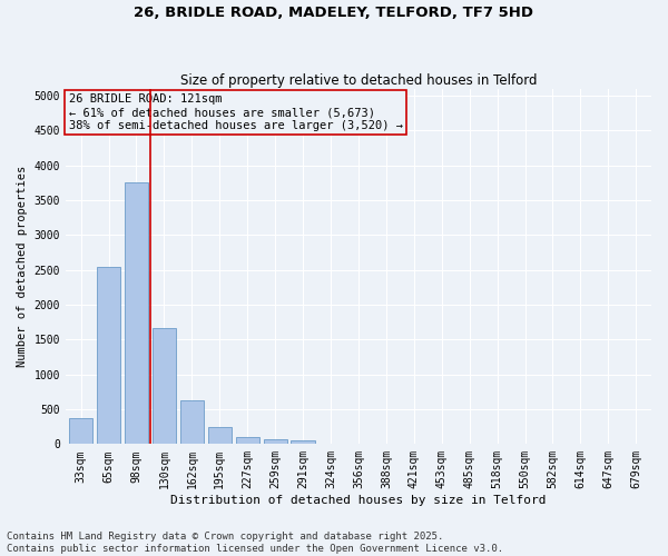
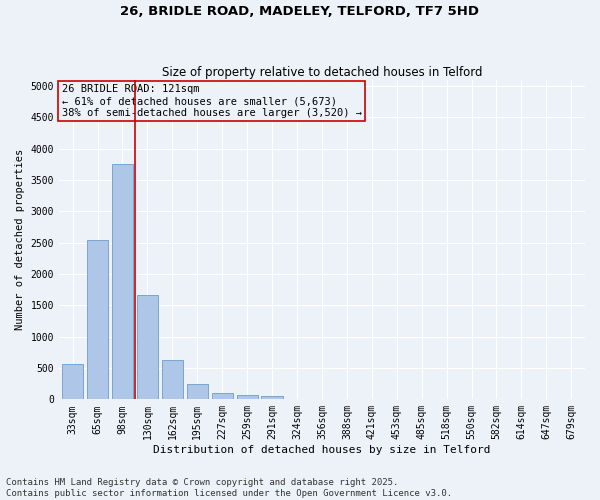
33sqm: 370 -> 560
